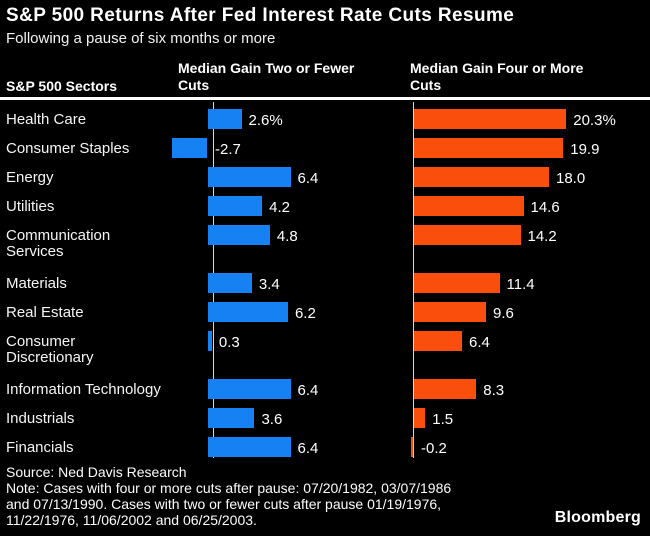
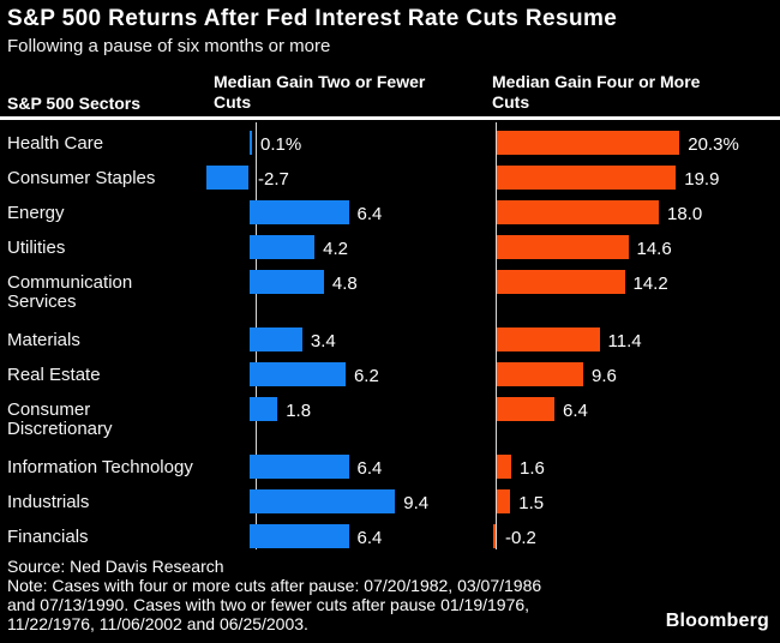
Median Gain Two or Fewer Cuts/Health Care: 2.6% -> 0.1%
Median Gain Two or Fewer Cuts/Consumer Discretionary: 0.3 -> 1.8
Median Gain Four or More Cuts/Information Technology: 8.3 -> 1.6
Median Gain Two or Fewer Cuts/Industrials: 3.6 -> 9.4
